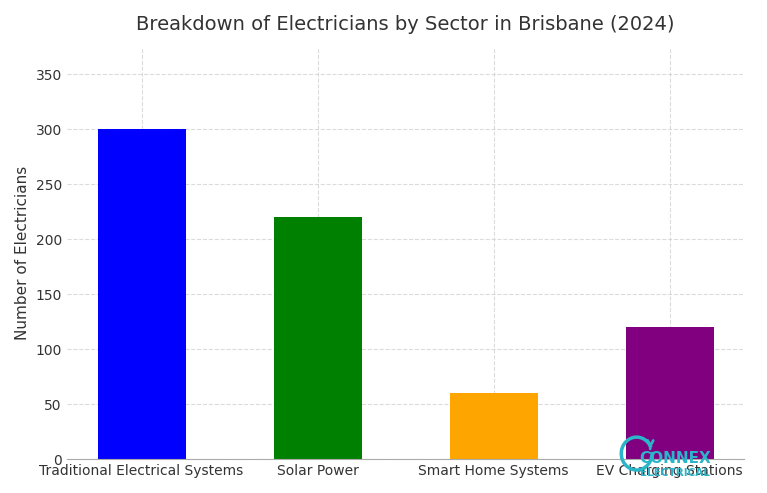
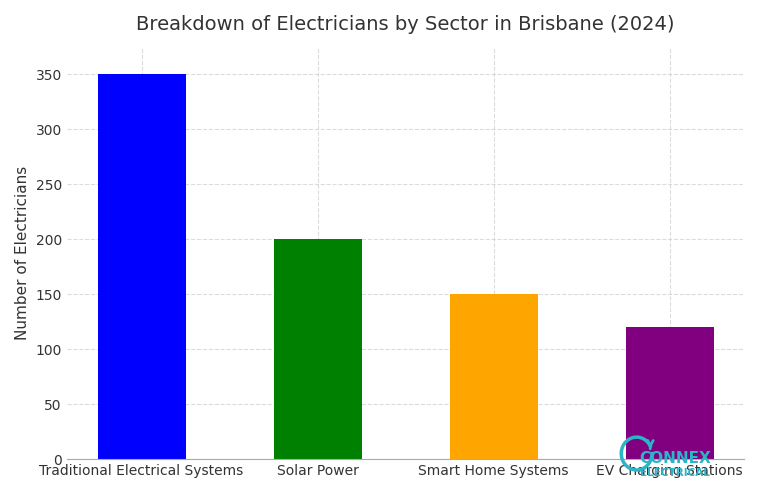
Breakdown of Electricians by Sector in Brisbane (2024)/Traditional Electrical Systems: 300 -> 350
Breakdown of Electricians by Sector in Brisbane (2024)/Solar Power: 220 -> 200
Breakdown of Electricians by Sector in Brisbane (2024)/Smart Home Systems: 60 -> 150
